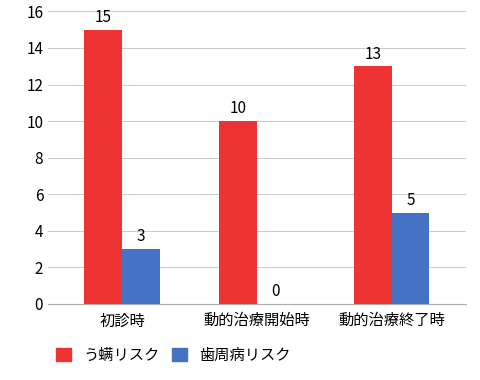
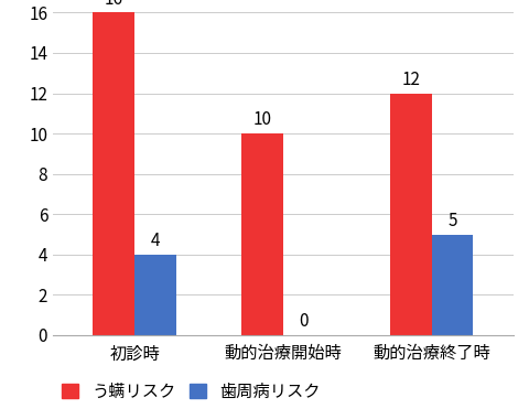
う螨リスク/初診時: 15 -> 16
歯周病リスク/初診時: 3 -> 4
う螨リスク/動的治療終了時: 13 -> 12
